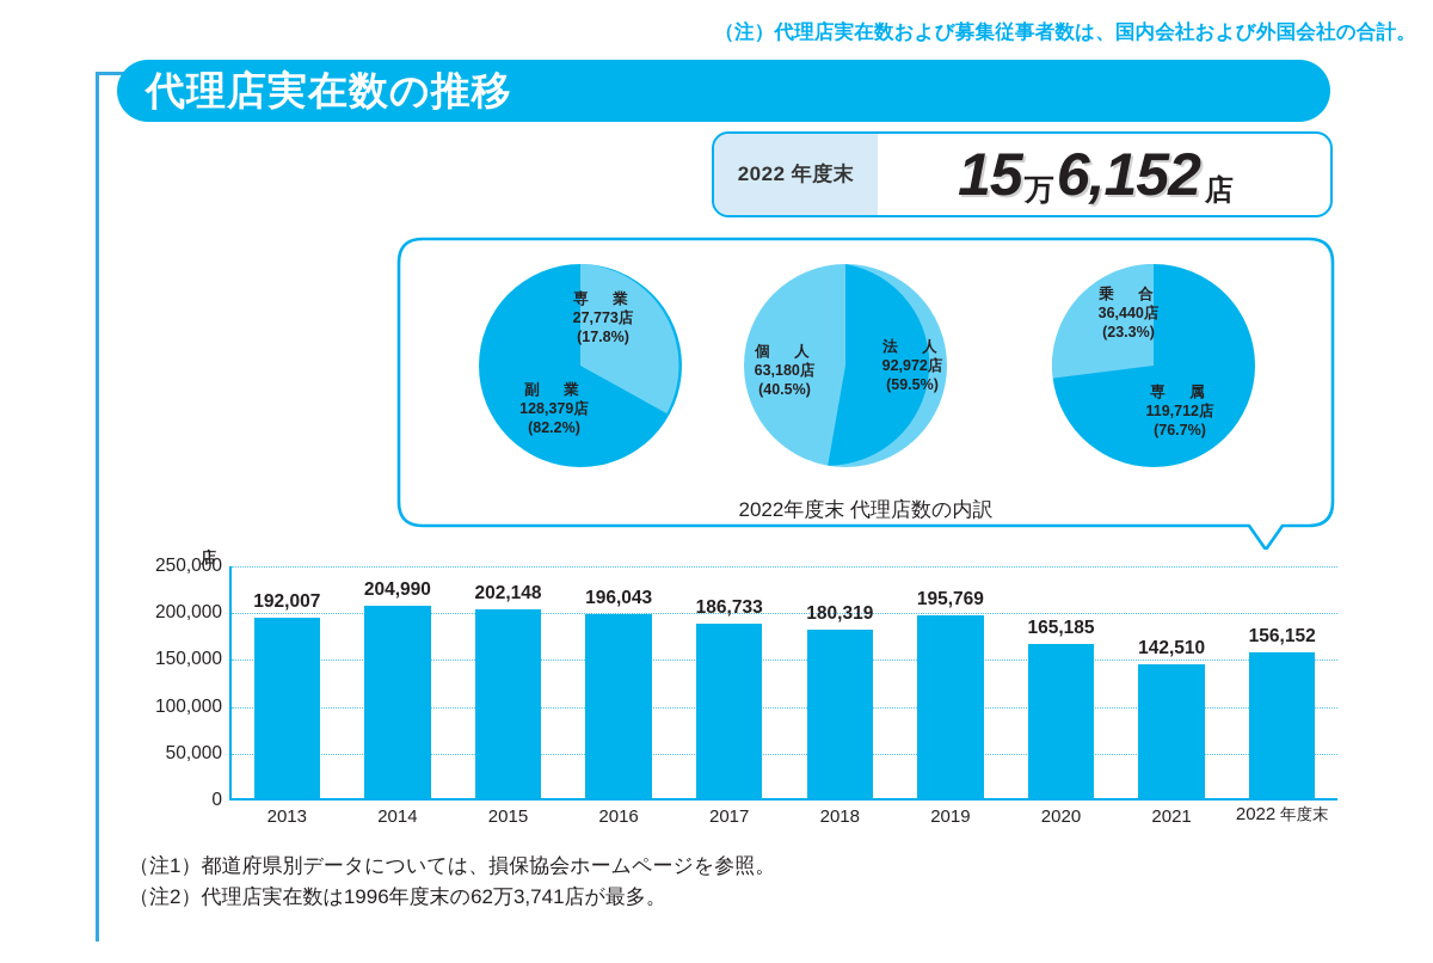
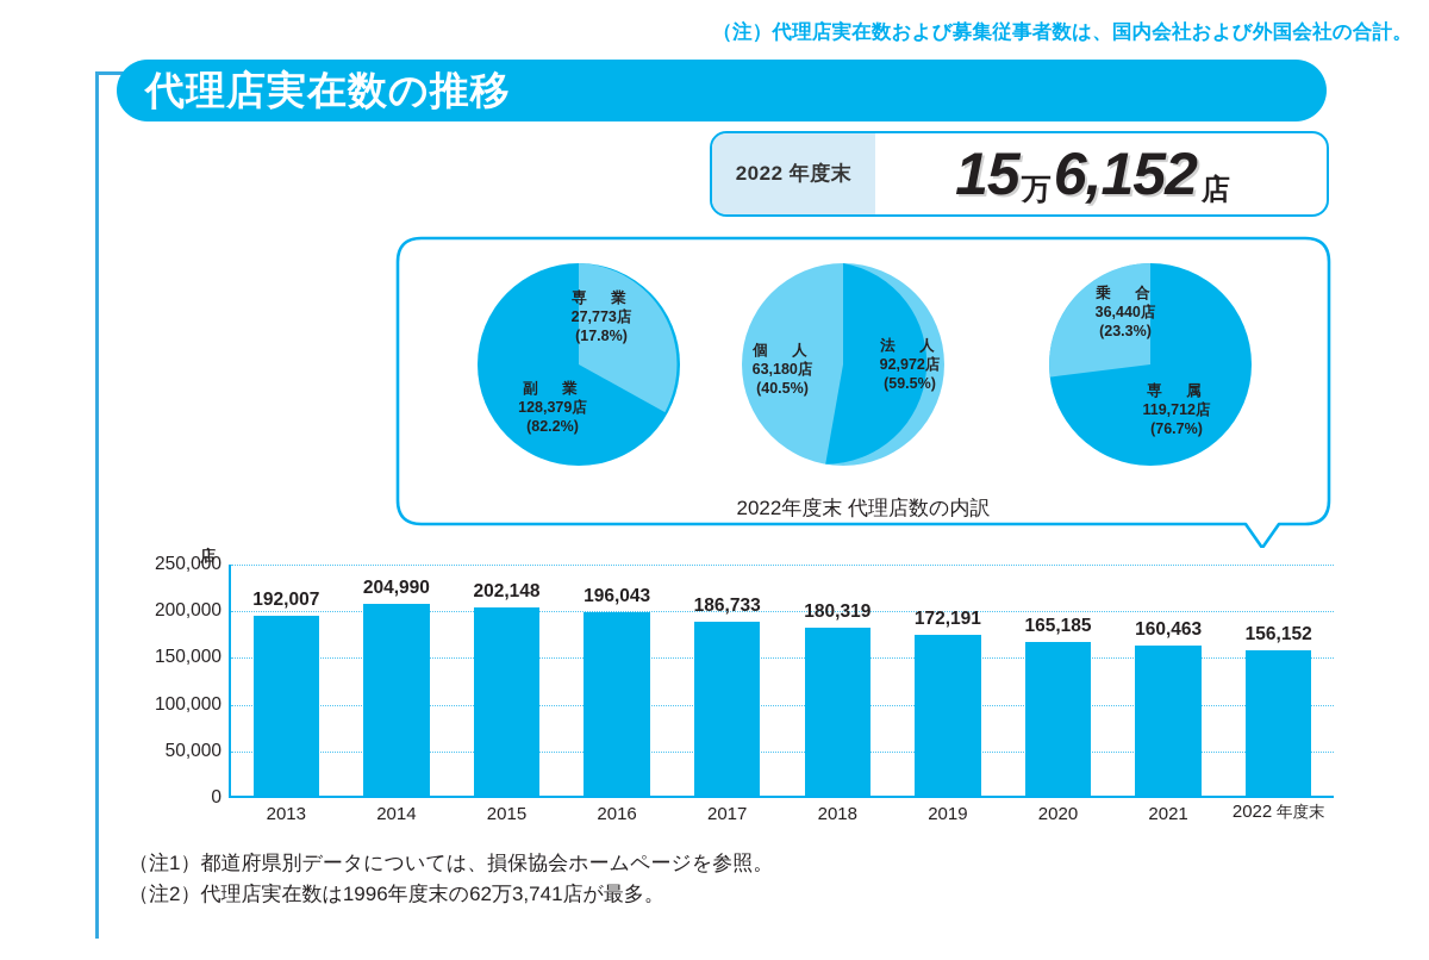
2019: 195,769 -> 172,191
2021: 142,510 -> 160,463
